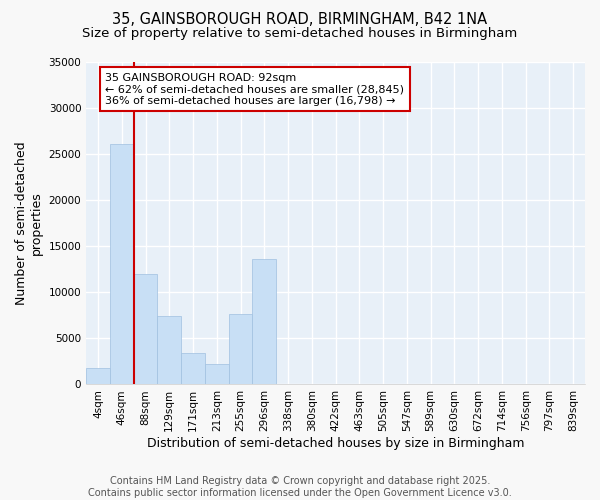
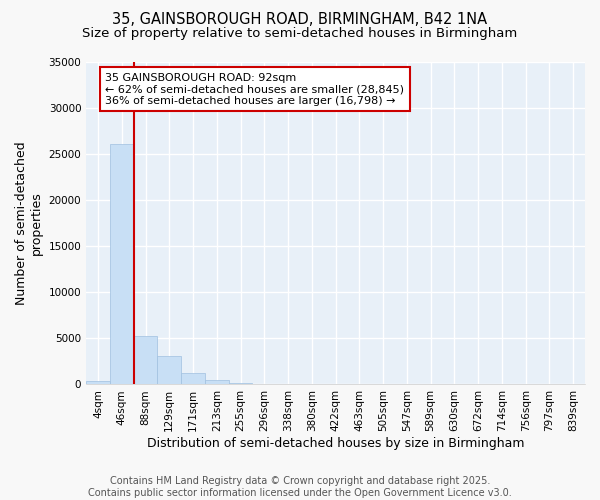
4sqm: 1800 -> 400
88sqm: 12000 -> 5200
129sqm: 7400 -> 3100
171sqm: 3400 -> 1200
213sqm: 2200 -> 500
255sqm: 7600 -> 200
296sqm: 13600 -> 0
